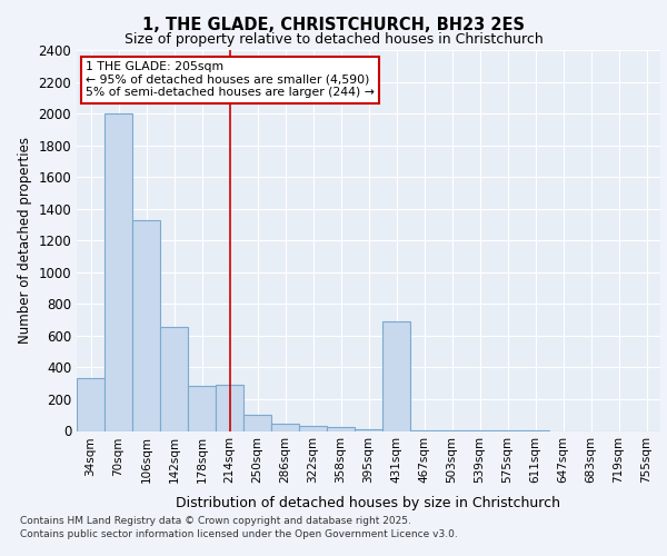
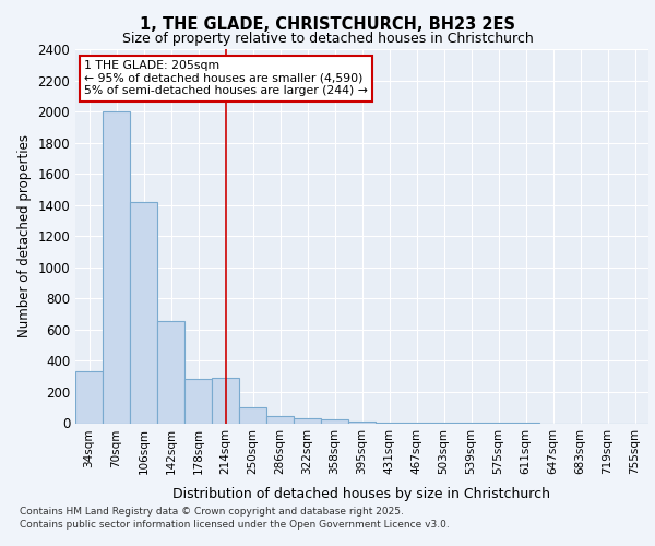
106sqm: 1330 -> 1420
431sqm: 690 -> 0
